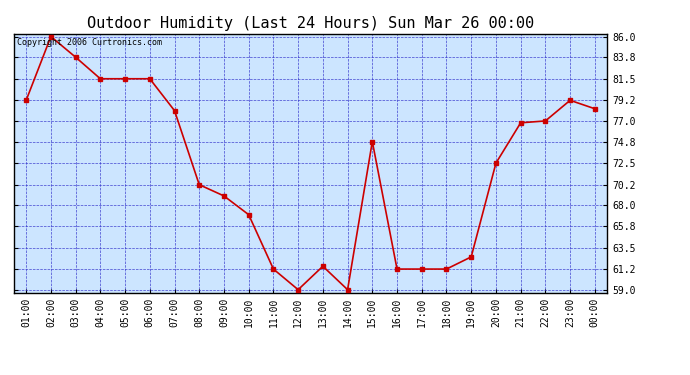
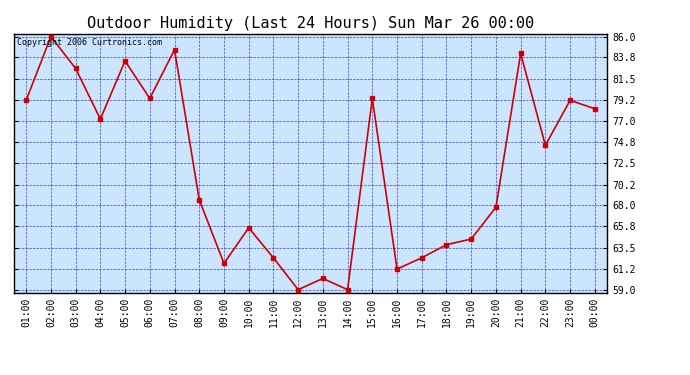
03:00: 83.8 -> 82.6
04:00: 81.5 -> 77.2
05:00: 81.5 -> 83.4
06:00: 81.5 -> 79.4
07:00: 78.1 -> 84.6
08:00: 70.2 -> 68.6
09:00: 69.0 -> 61.8
10:00: 67.0 -> 65.6
11:00: 61.2 -> 62.4
13:00: 61.5 -> 60.2
15:00: 74.8 -> 79.4
17:00: 61.2 -> 62.4
18:00: 61.2 -> 63.8
19:00: 62.5 -> 64.4
20:00: 72.5 -> 67.8
21:00: 76.8 -> 84.2
22:00: 77.0 -> 74.4
